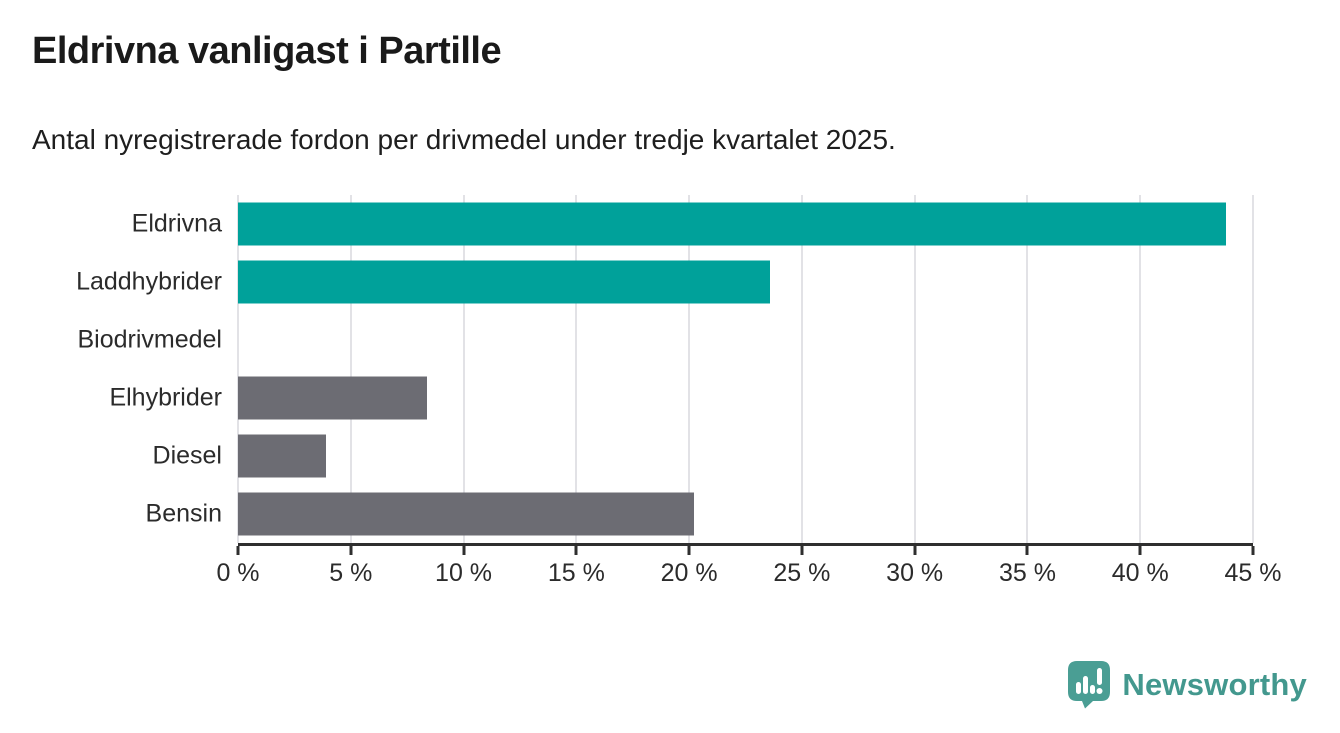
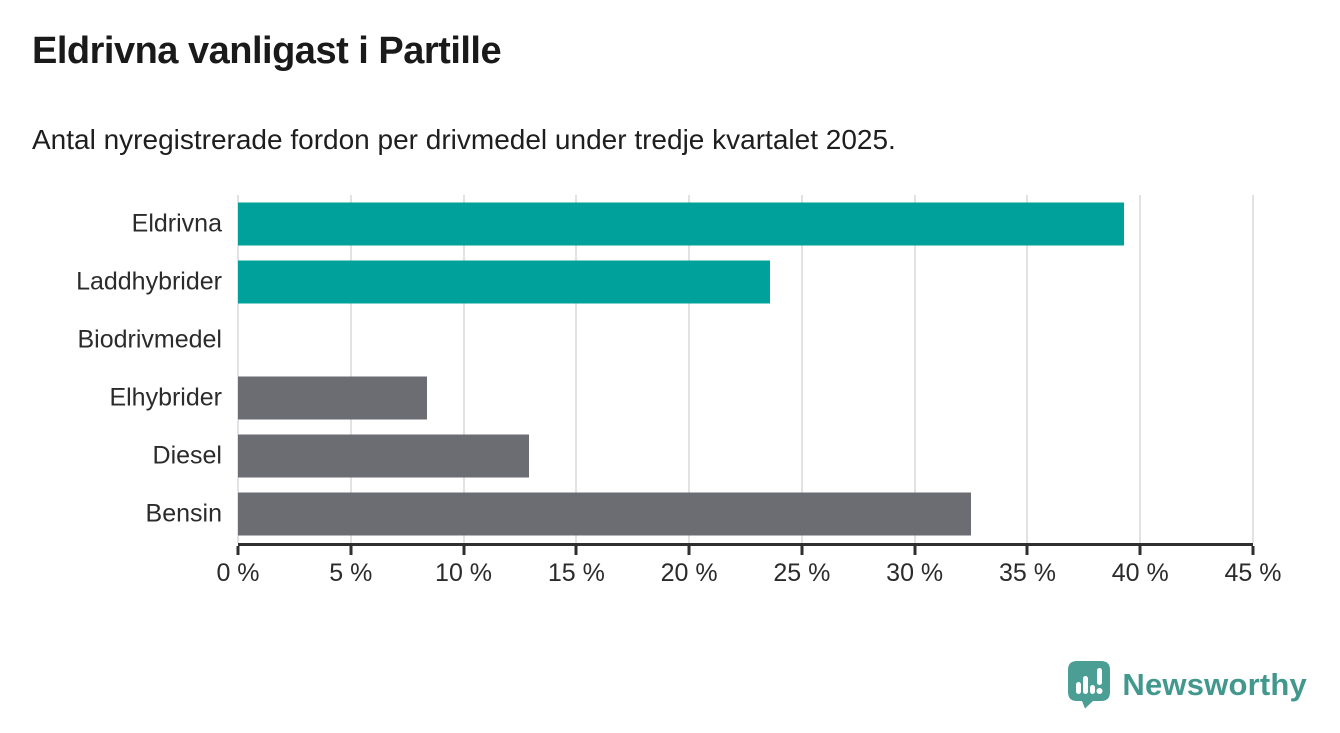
Eldrivna: 43.8% -> 39.3%
Diesel: 3.9% -> 12.9%
Bensin: 20.2% -> 32.5%
